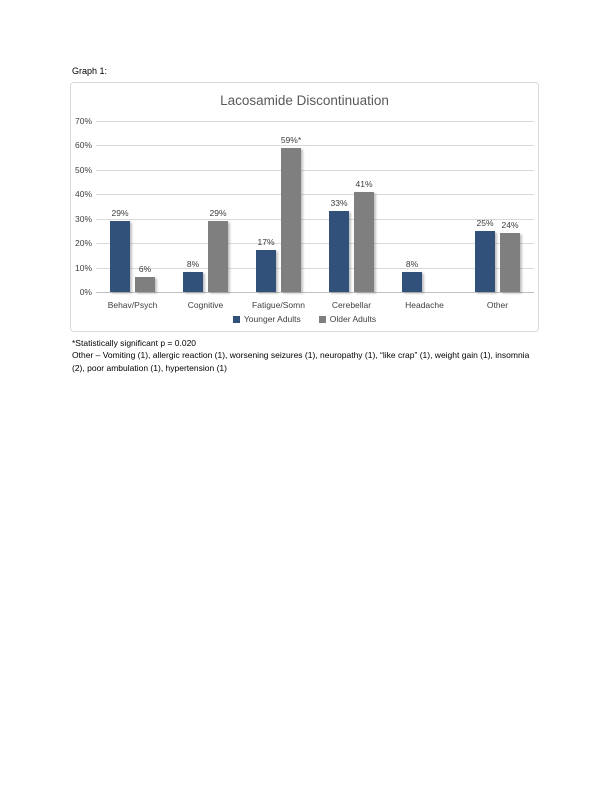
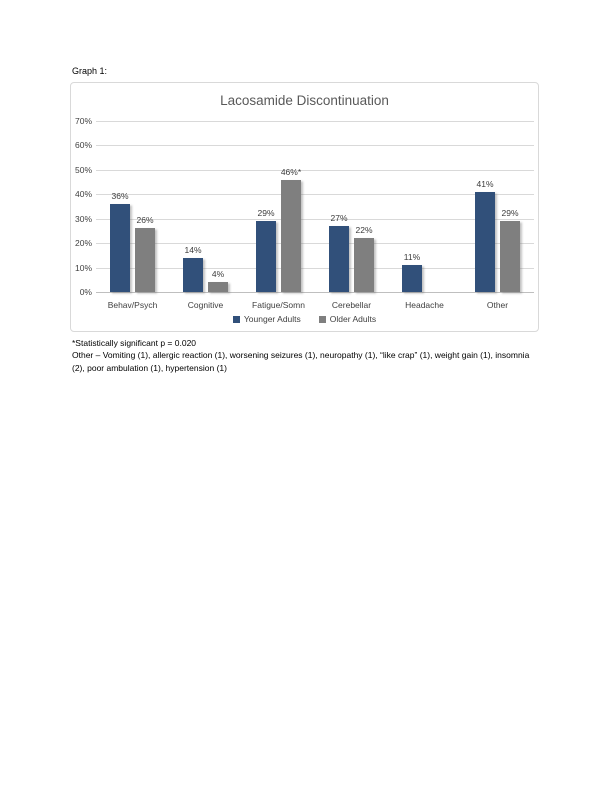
Younger Adults/Behav/Psych: 29% -> 36%
Older Adults/Behav/Psych: 6% -> 26%
Younger Adults/Cognitive: 8% -> 14%
Older Adults/Cognitive: 29% -> 4%
Younger Adults/Fatigue/Somn: 17% -> 29%
Older Adults/Fatigue/Somn: 59 -> 46
Younger Adults/Cerebellar: 33% -> 27%
Older Adults/Cerebellar: 41% -> 22%
Younger Adults/Headache: 8% -> 11%
Younger Adults/Other: 25% -> 41%
Older Adults/Other: 24% -> 29%
